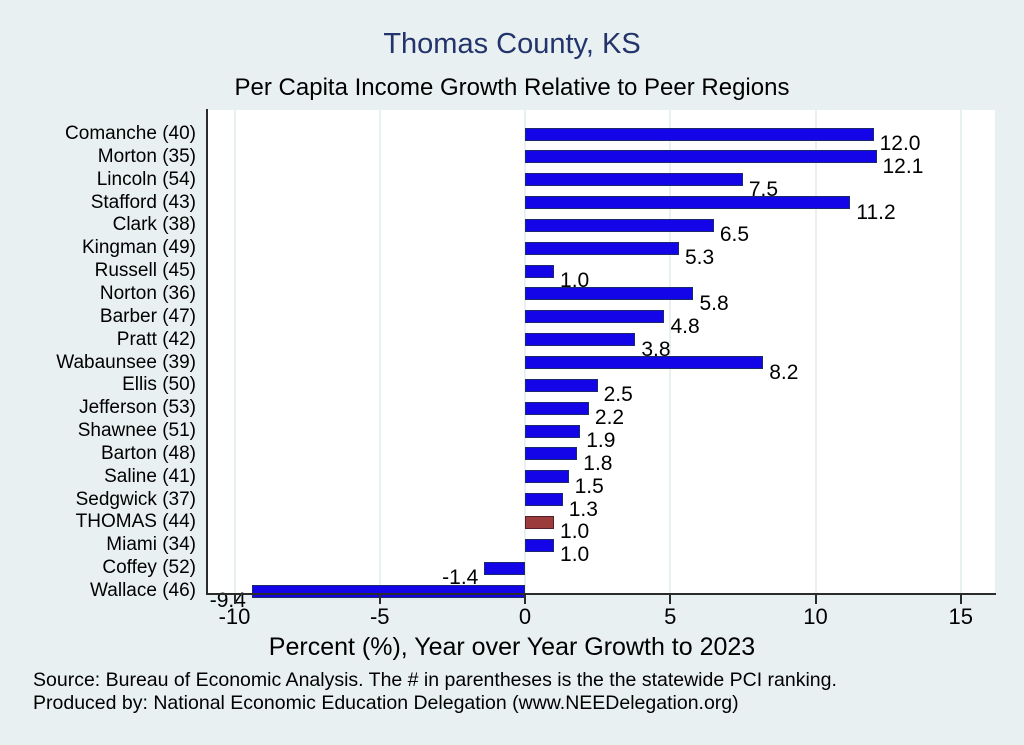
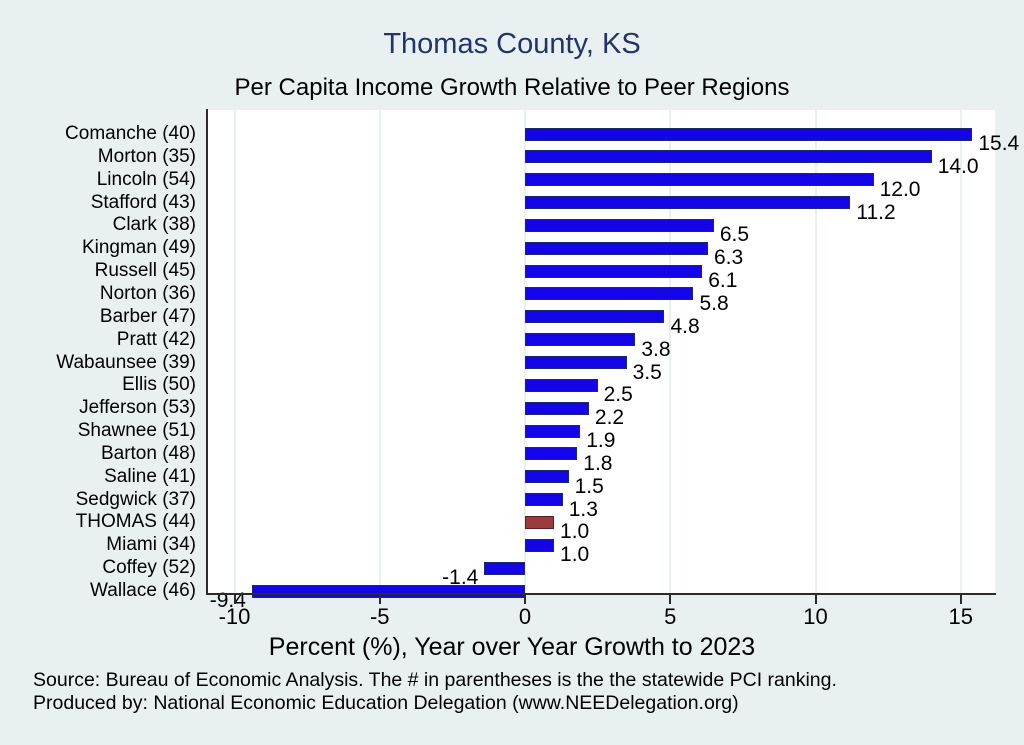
Comanche (40): 12.0 -> 15.4
Morton (35): 12.1 -> 14.0
Lincoln (54): 7.5 -> 12.0
Kingman (49): 5.3 -> 6.3
Russell (45): 1.0 -> 6.1
Wabaunsee (39): 8.2 -> 3.5
